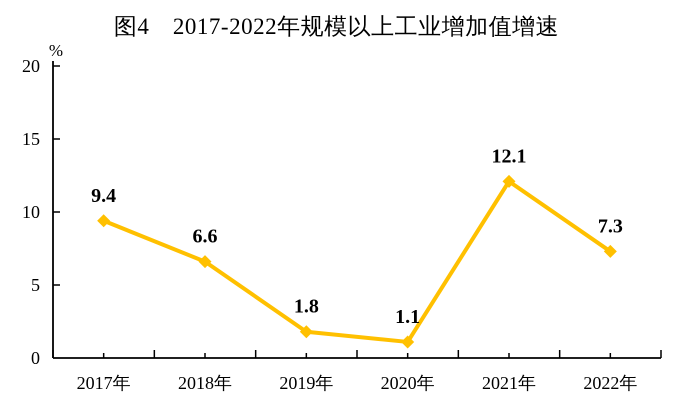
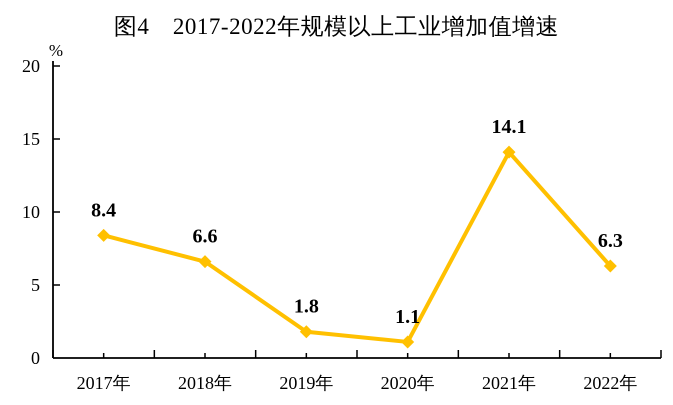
2017年: 9.4 -> 8.4
2021年: 12.1 -> 14.1
2022年: 7.3 -> 6.3
